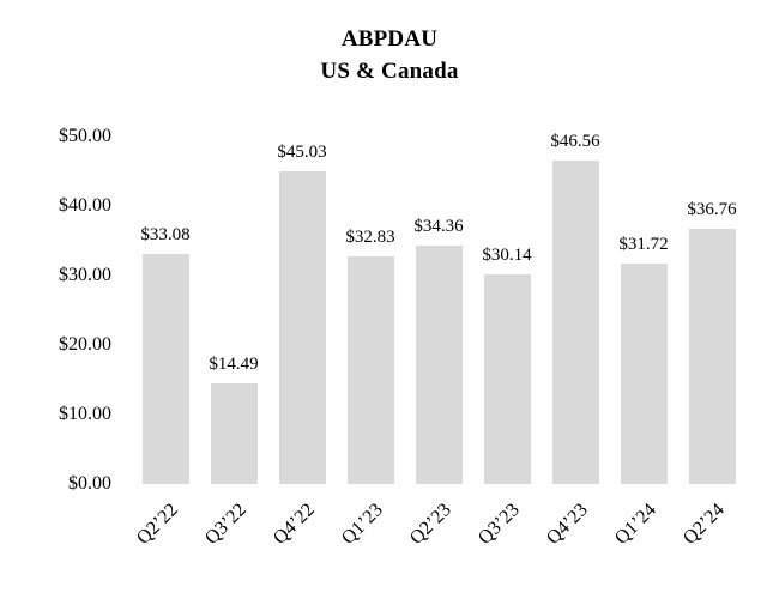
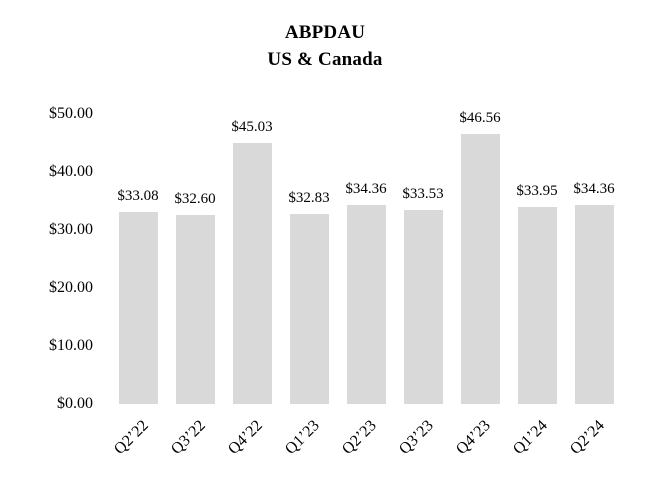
Q3’22: $14.49 -> $32.60
Q3’23: $30.14 -> $33.53
Q1’24: $31.72 -> $33.95
Q2’24: $36.76 -> $34.36
